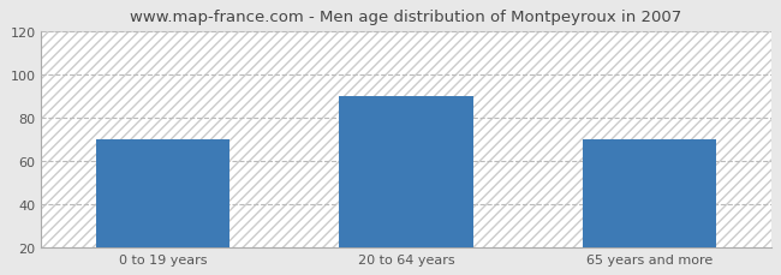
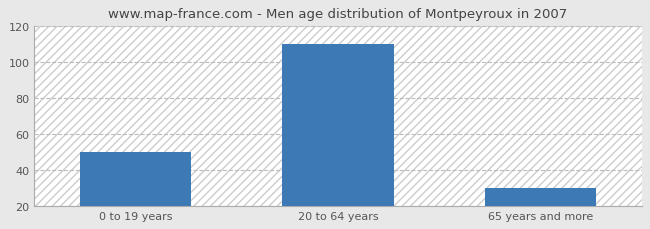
0 to 19 years: 70 -> 50
20 to 64 years: 90 -> 110
65 years and more: 70 -> 30
